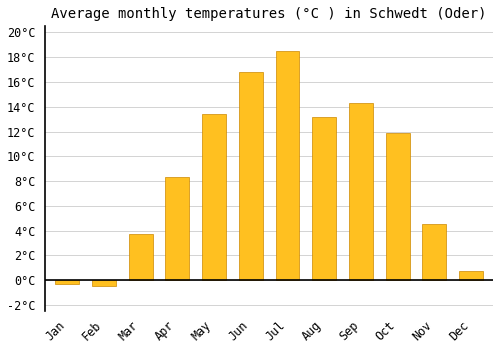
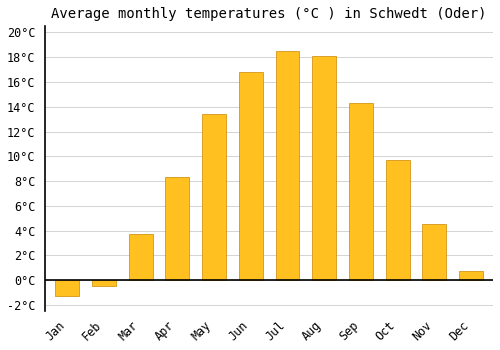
Jan: -0.3°C -> -1.3°C
Aug: 13.2°C -> 18.1°C
Oct: 11.9°C -> 9.7°C
